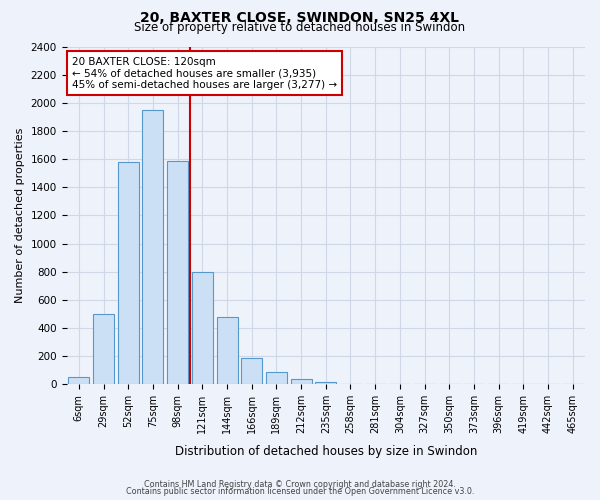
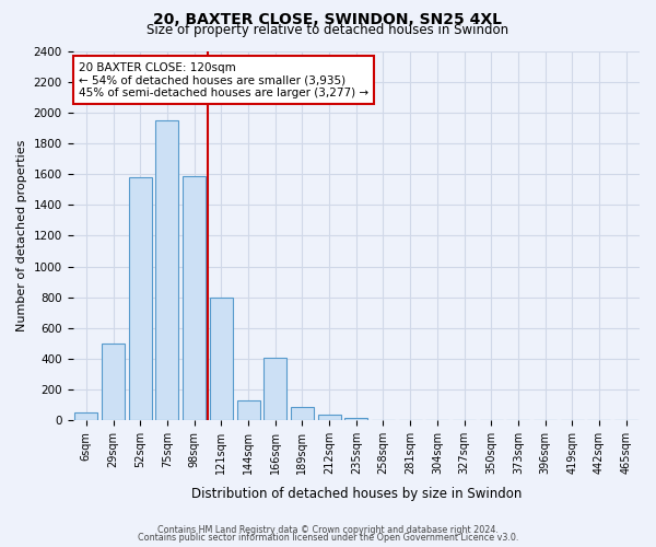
144sqm: 480 -> 130
166sqm: 190 -> 410
